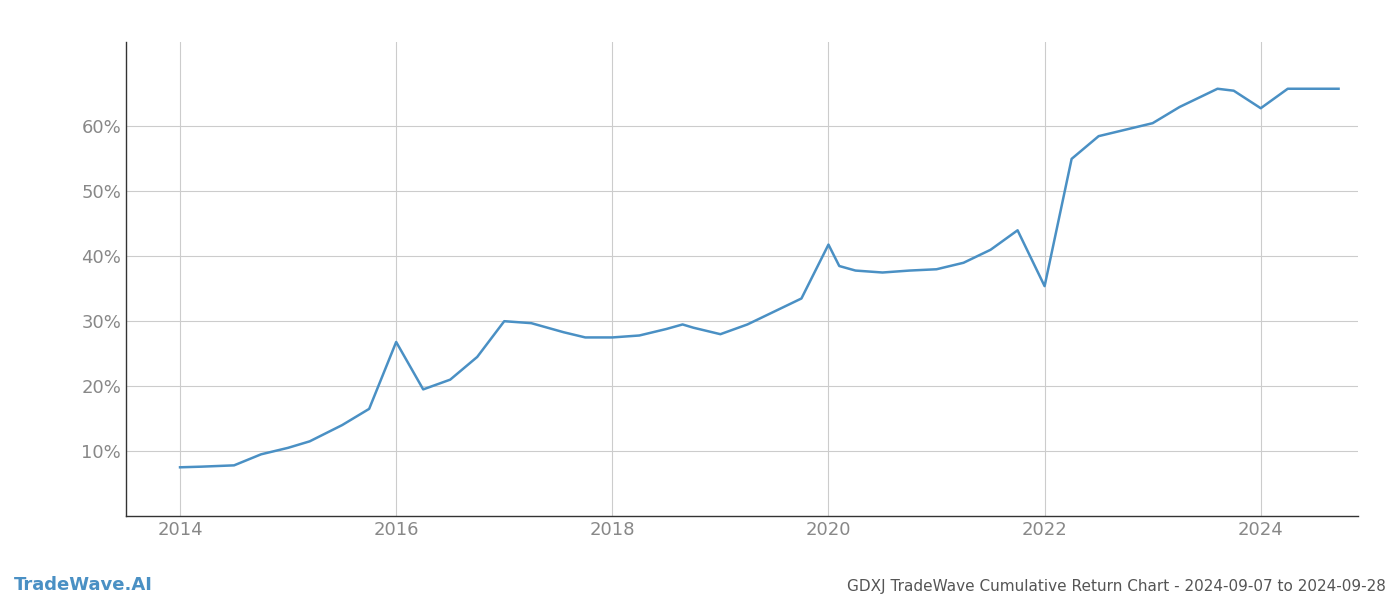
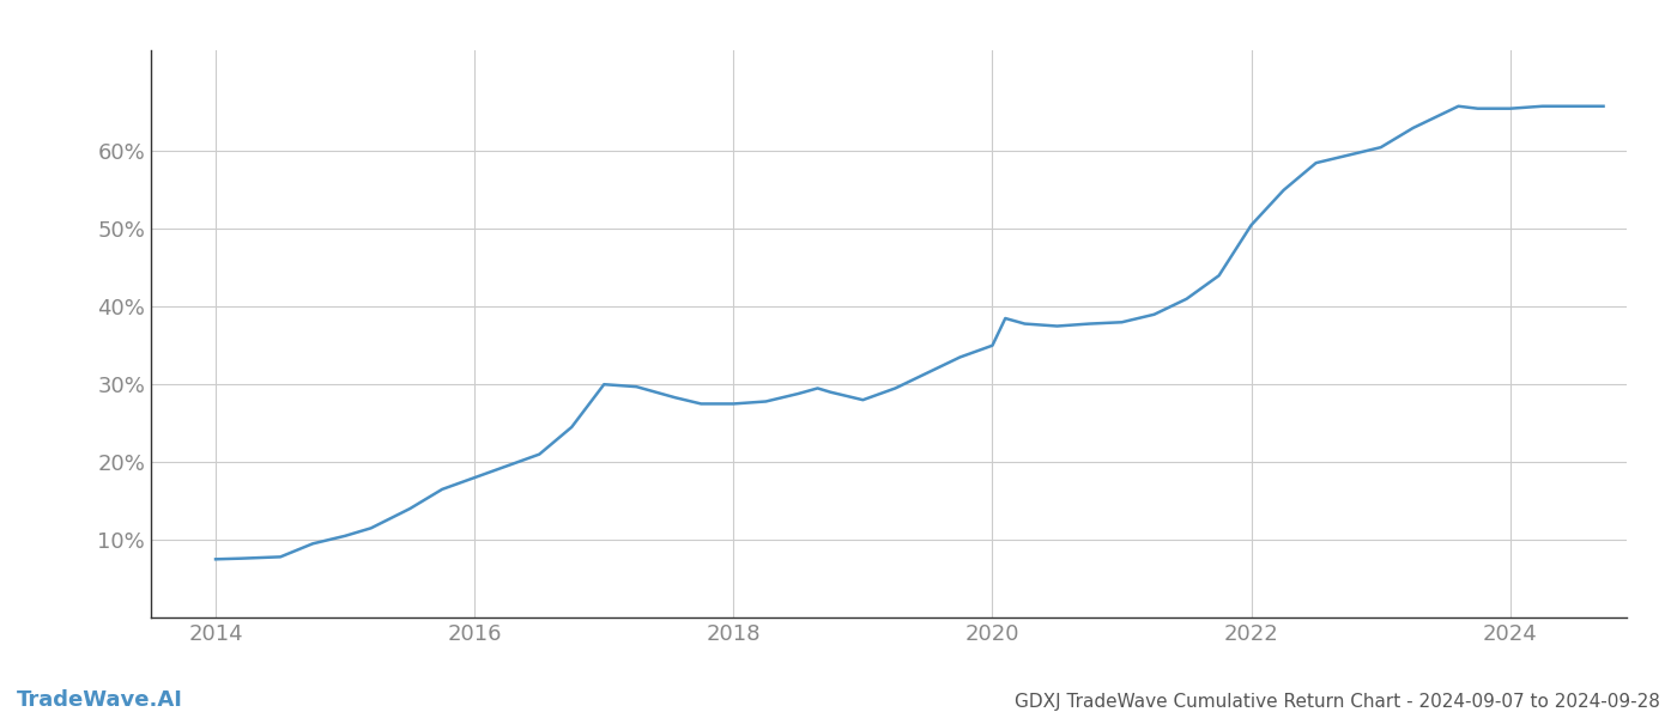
2016: 26.8% -> 18.0%
2020: 41.8% -> 35.0%
2022: 35.4% -> 50.5%
2024: 62.8% -> 65.5%
